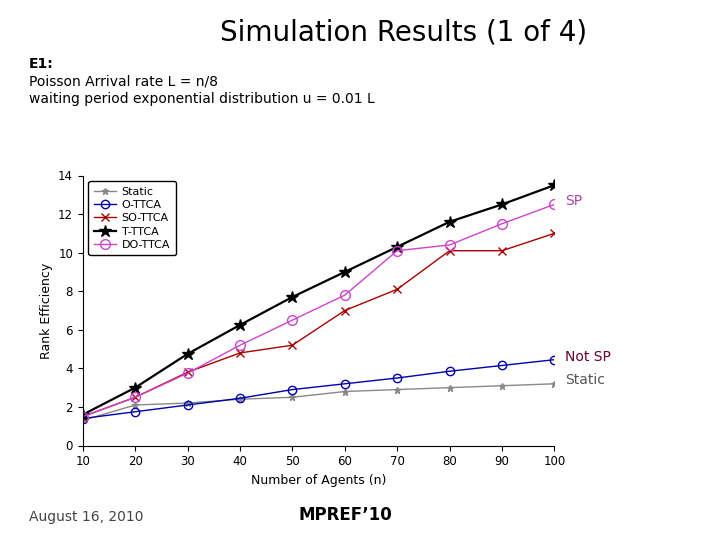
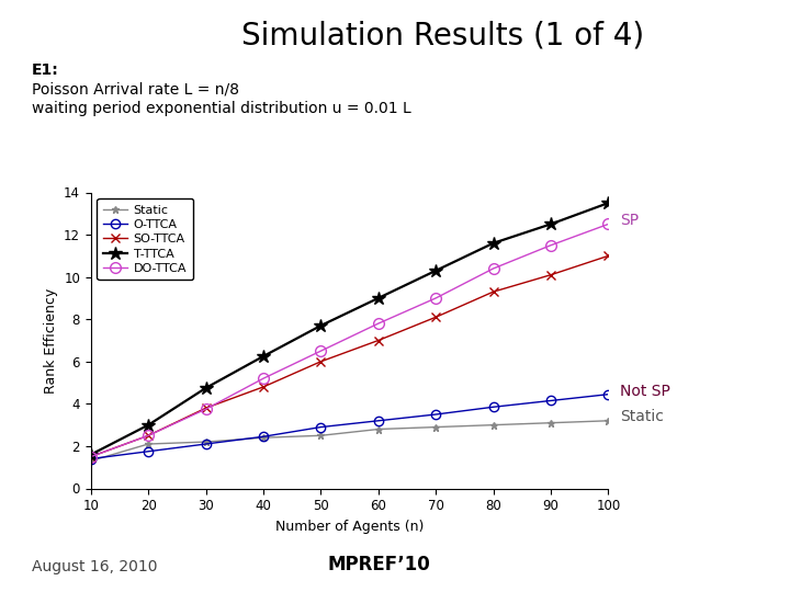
SO-TTCA/50: 5.2 -> 6.0
DO-TTCA/70: 10.1 -> 9.0
SO-TTCA/80: 10.1 -> 9.3
